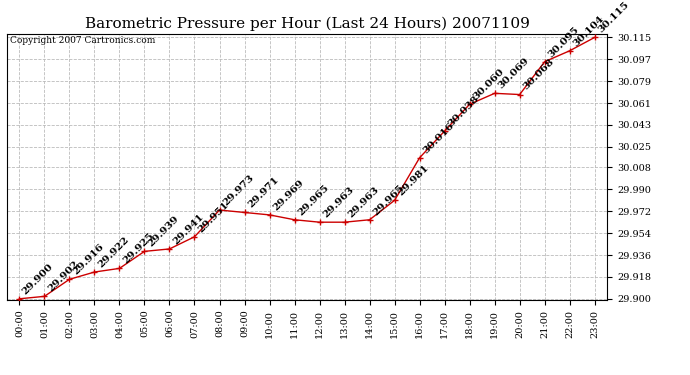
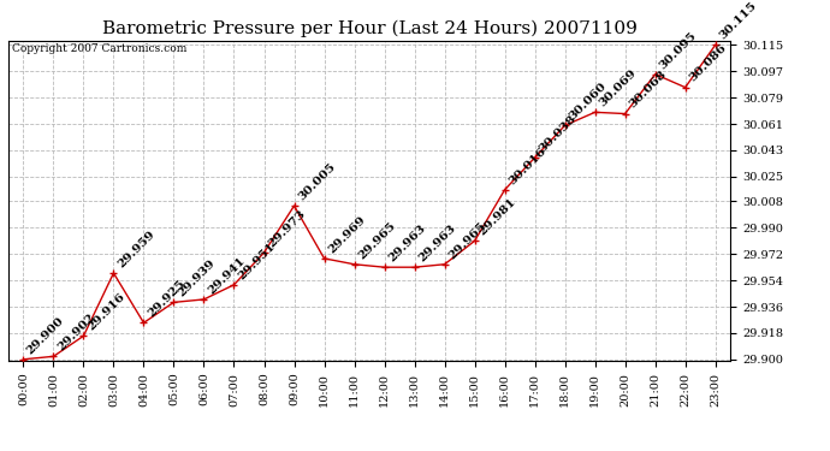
03:00: 29.922 -> 29.959
09:00: 29.971 -> 30.005
22:00: 30.104 -> 30.086
